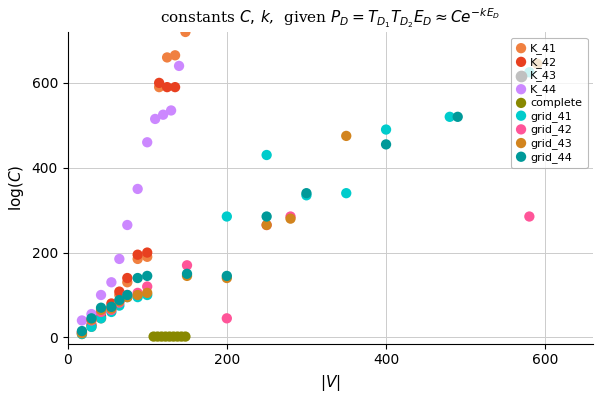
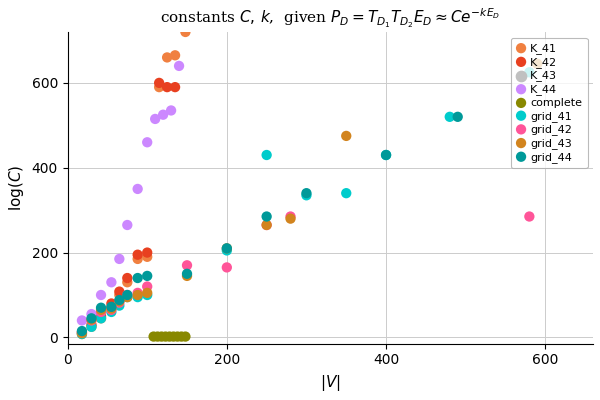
grid_41/200: 285 -> 205
grid_42/200: 45 -> 165
grid_43/200: 140 -> 210
grid_44/200: 145 -> 210
grid_41/400: 490 -> 430
grid_44/400: 455 -> 430
